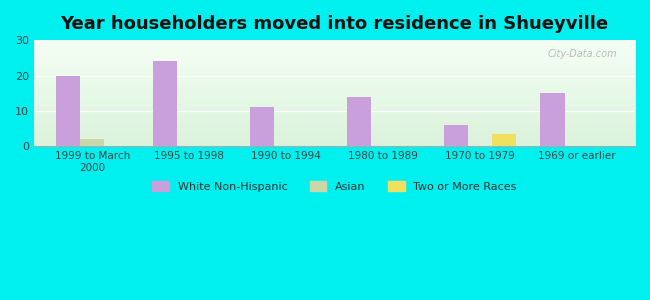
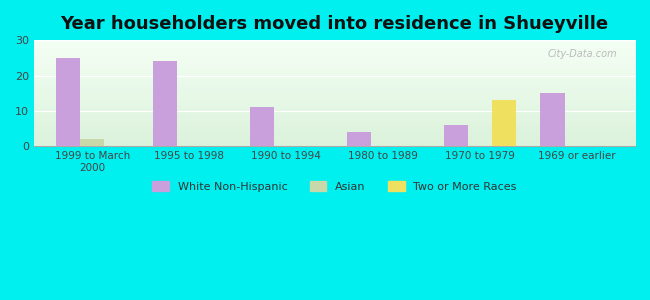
White Non-Hispanic/1999 to March 2000: 20 -> 25
White Non-Hispanic/1980 to 1989: 14 -> 4
Two or More Races/1970 to 1979: 3.5 -> 13.0
